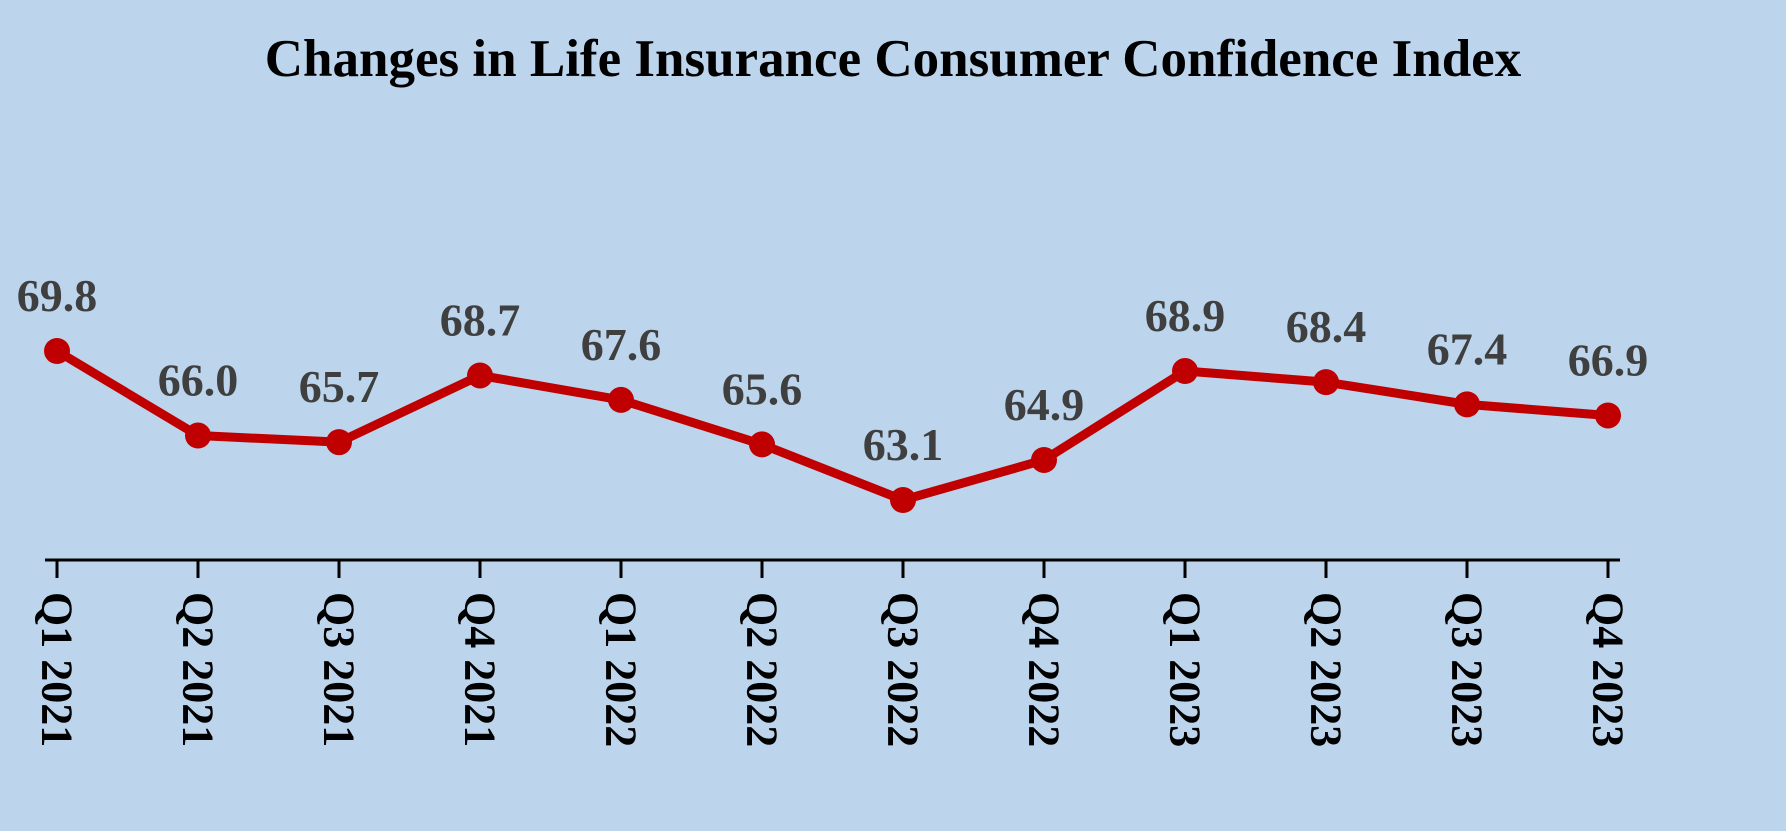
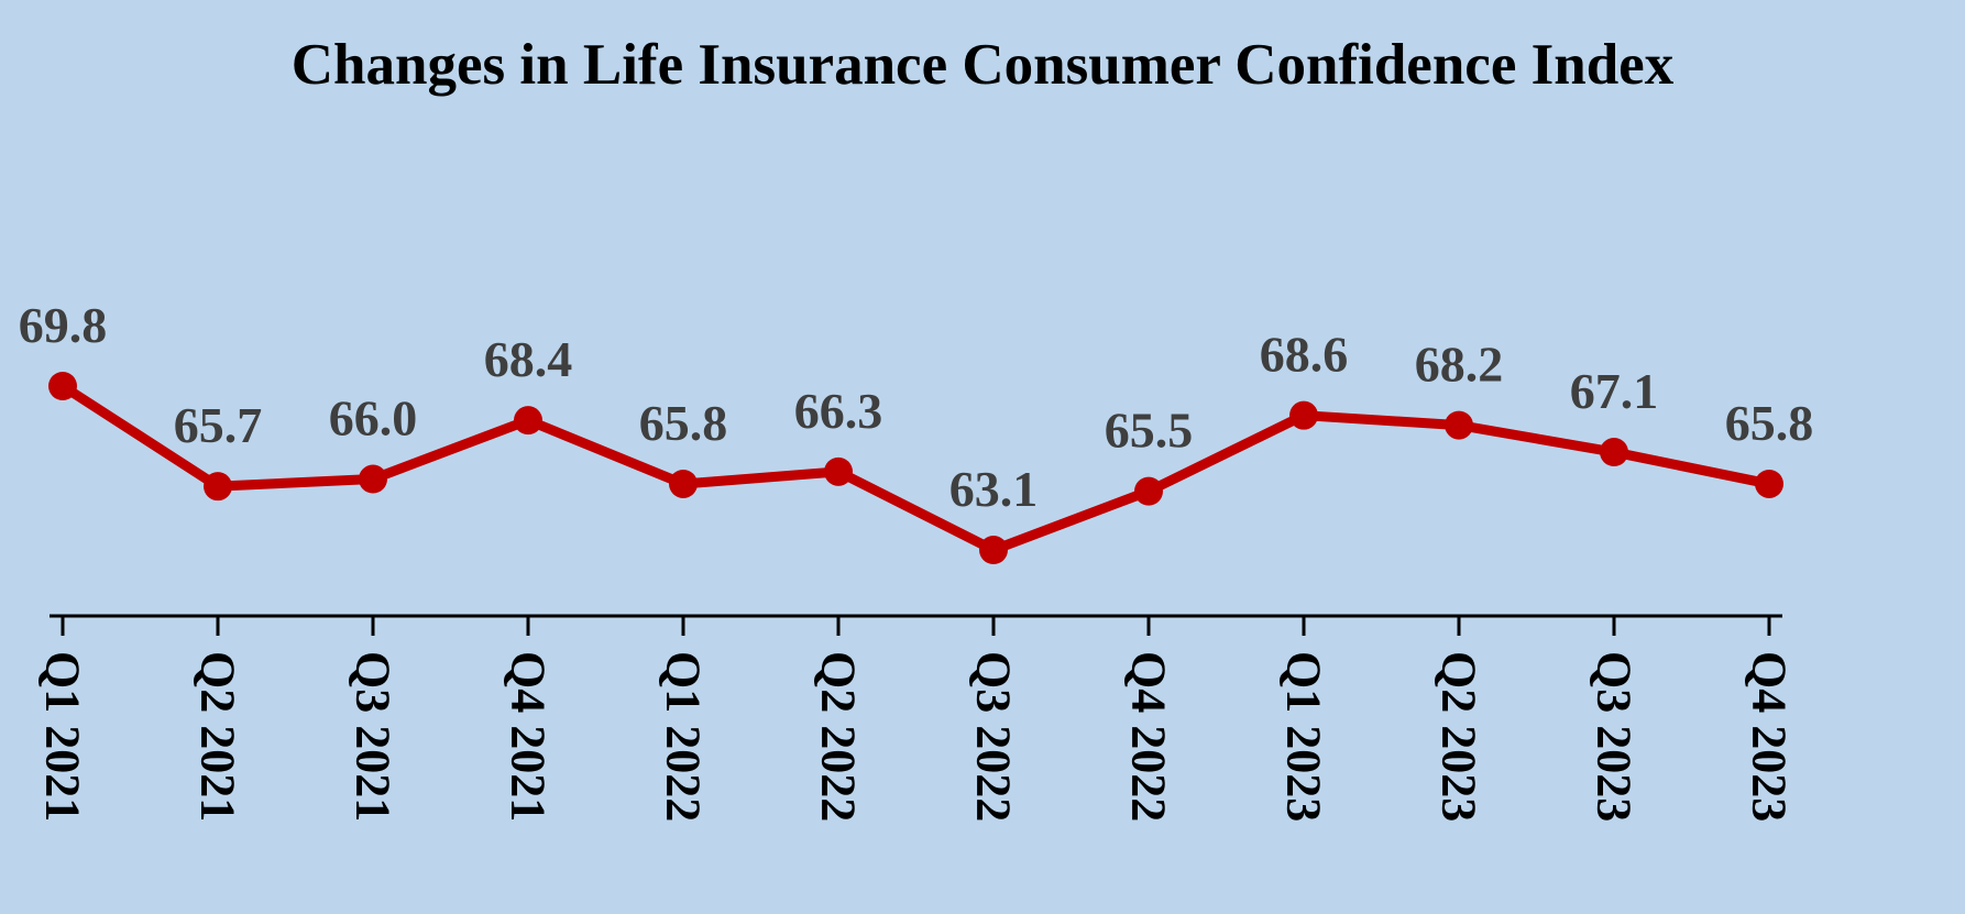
Q2 2021: 66.0 -> 65.7
Q3 2021: 65.7 -> 66.0
Q4 2021: 68.7 -> 68.4
Q1 2022: 67.6 -> 65.8
Q2 2022: 65.6 -> 66.3
Q4 2022: 64.9 -> 65.5
Q1 2023: 68.9 -> 68.6
Q2 2023: 68.4 -> 68.2
Q3 2023: 67.4 -> 67.1
Q4 2023: 66.9 -> 65.8
